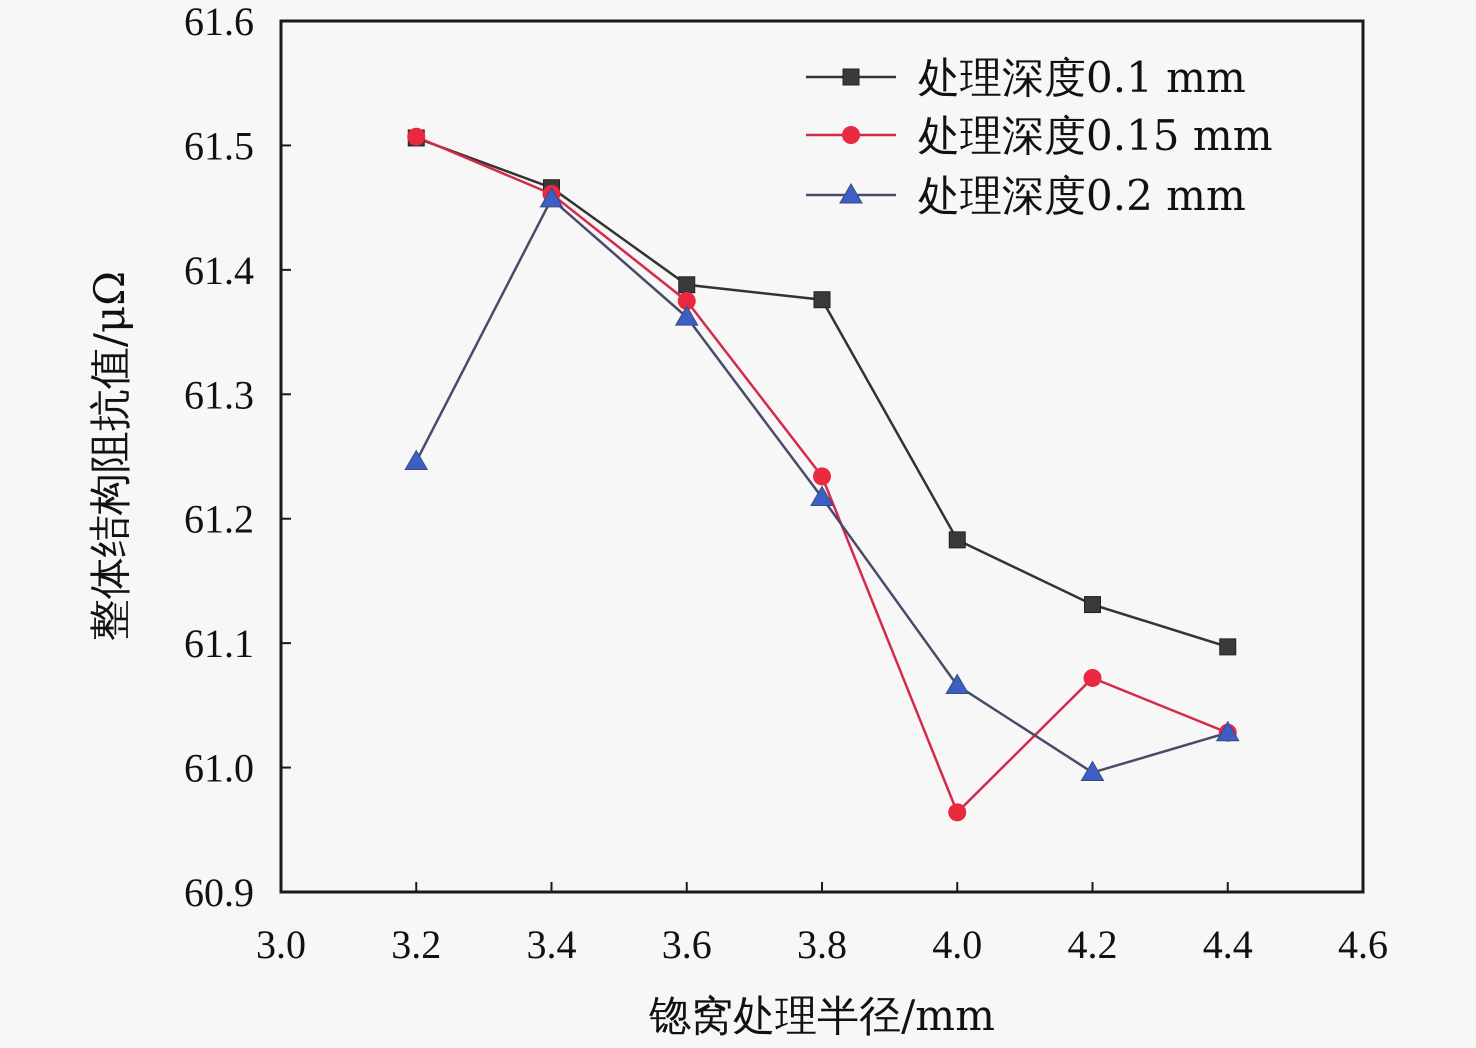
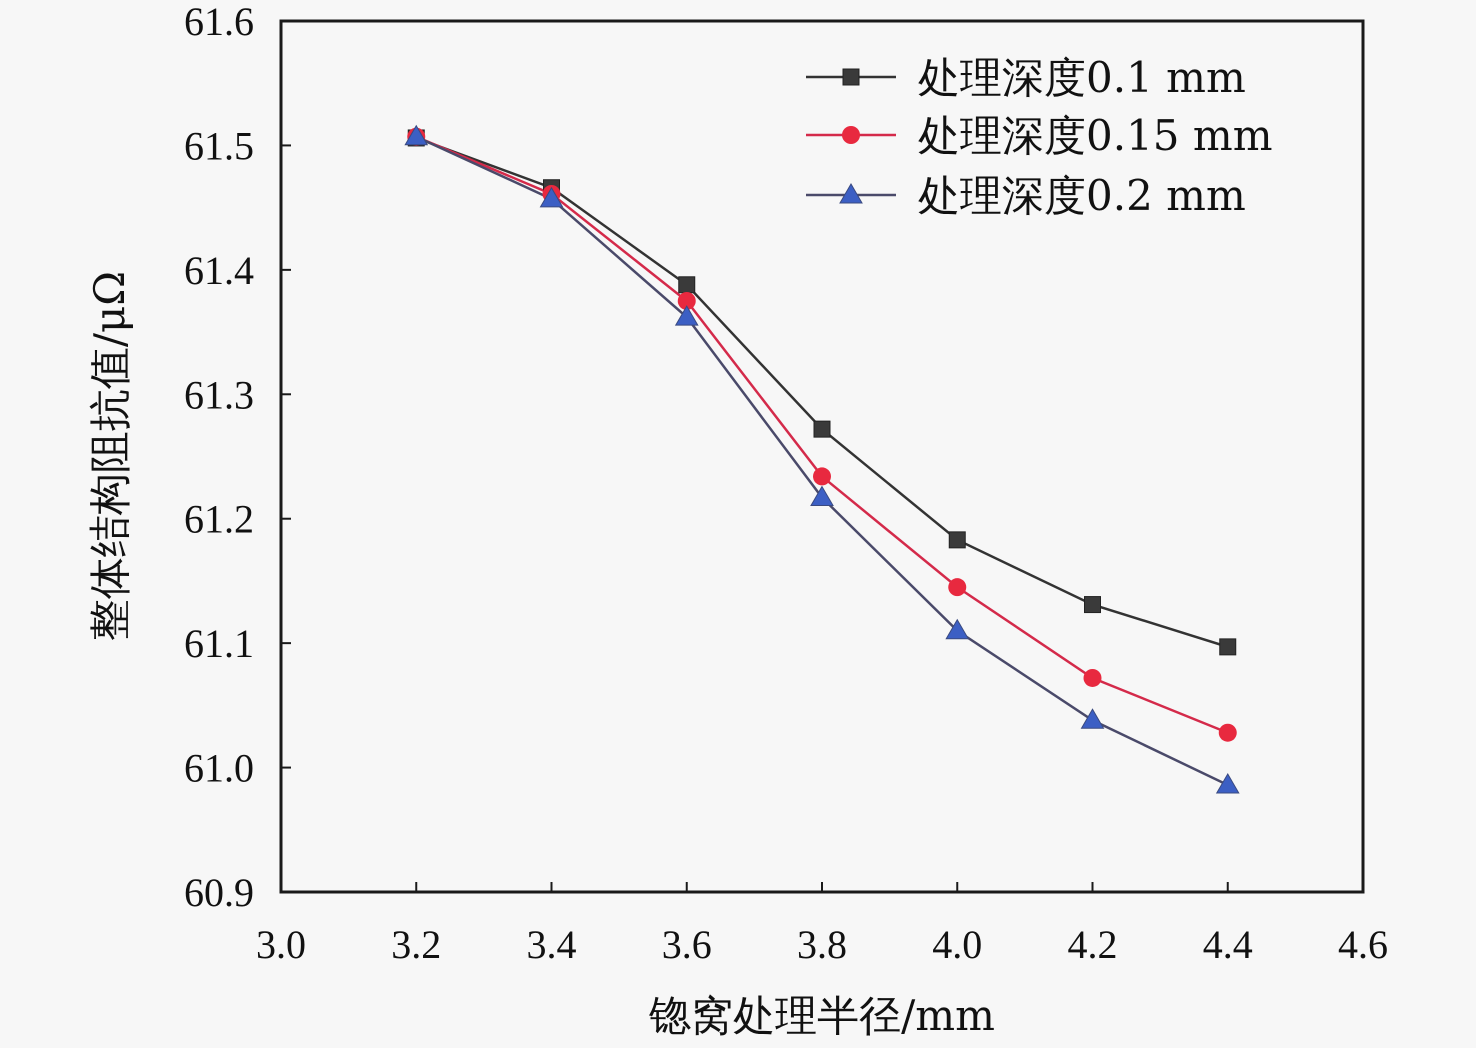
处理深度0.2 mm/3.2: 61.246 -> 61.507
处理深度0.1 mm/3.8: 61.376 -> 61.272
处理深度0.15 mm/4.0: 60.964 -> 61.145
处理深度0.2 mm/4.0: 61.066 -> 61.110
处理深度0.2 mm/4.2: 60.996 -> 61.038
处理深度0.2 mm/4.4: 61.028 -> 60.986
